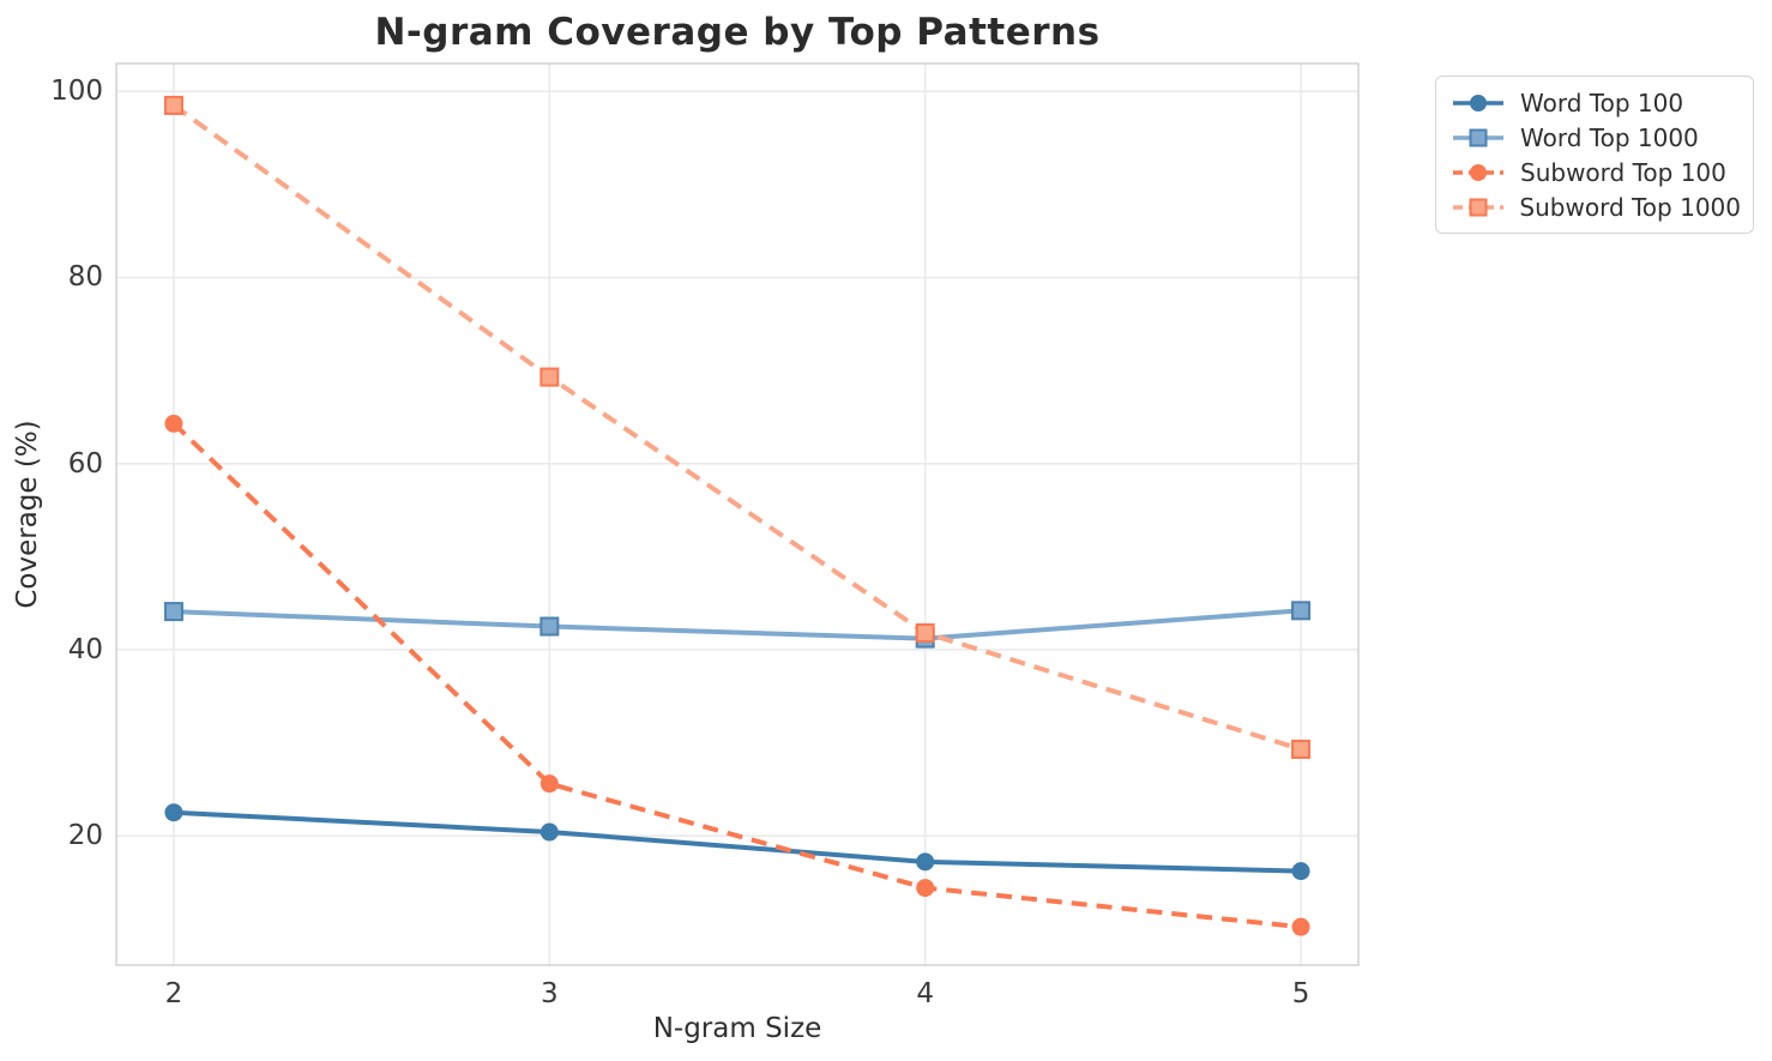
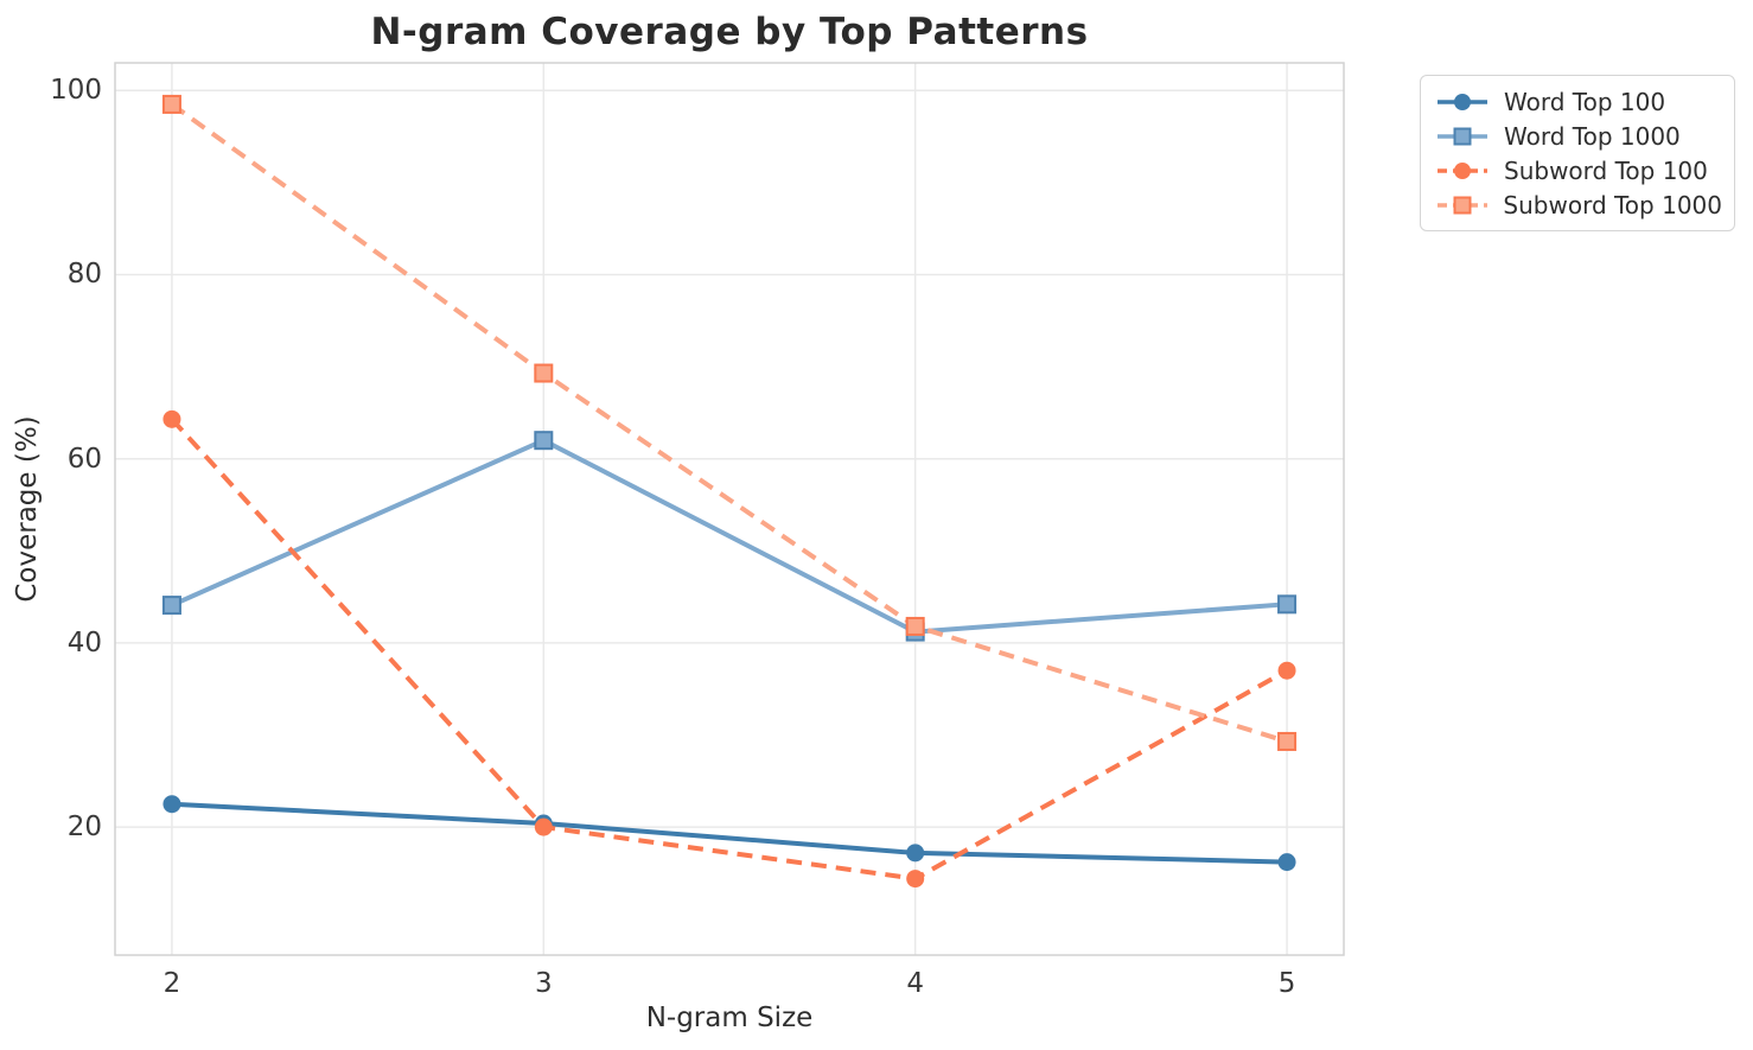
Word Top 1000/3: 42 -> 62
Subword Top 100/3: 26 -> 20
Subword Top 100/5: 10 -> 37
